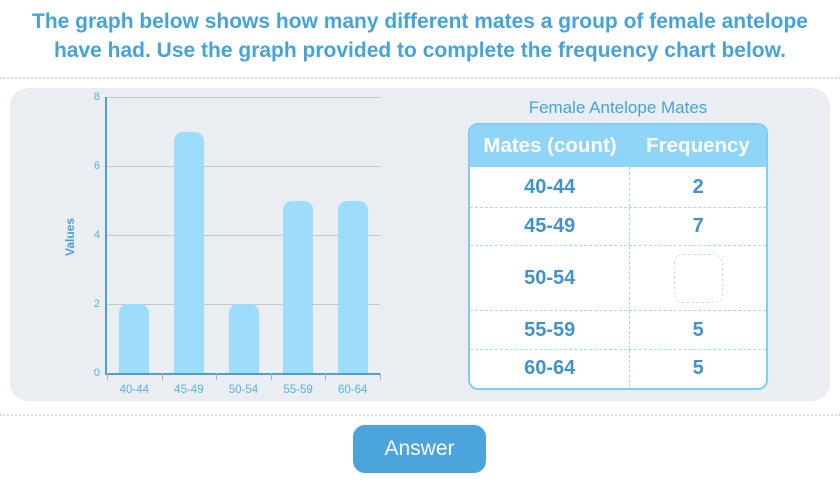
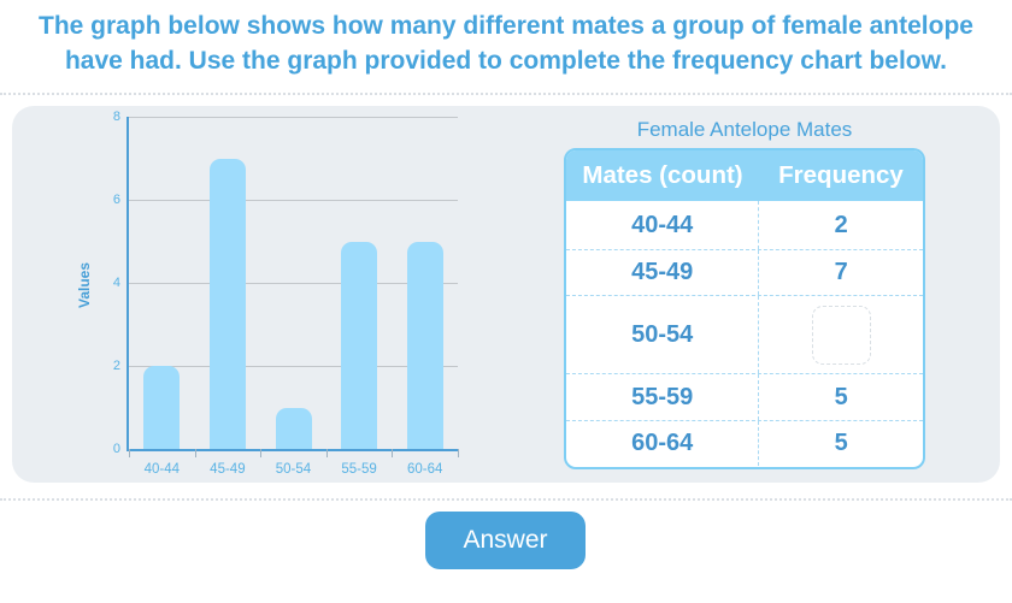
50-54: 2 -> 1
